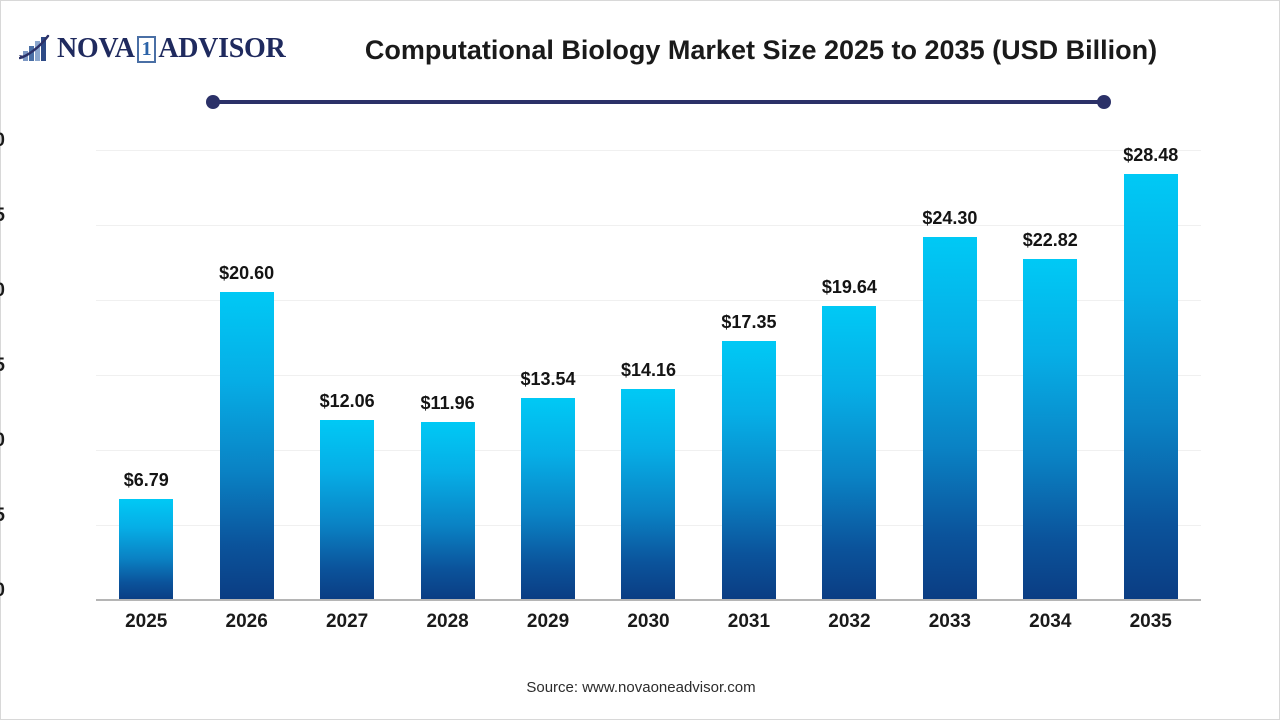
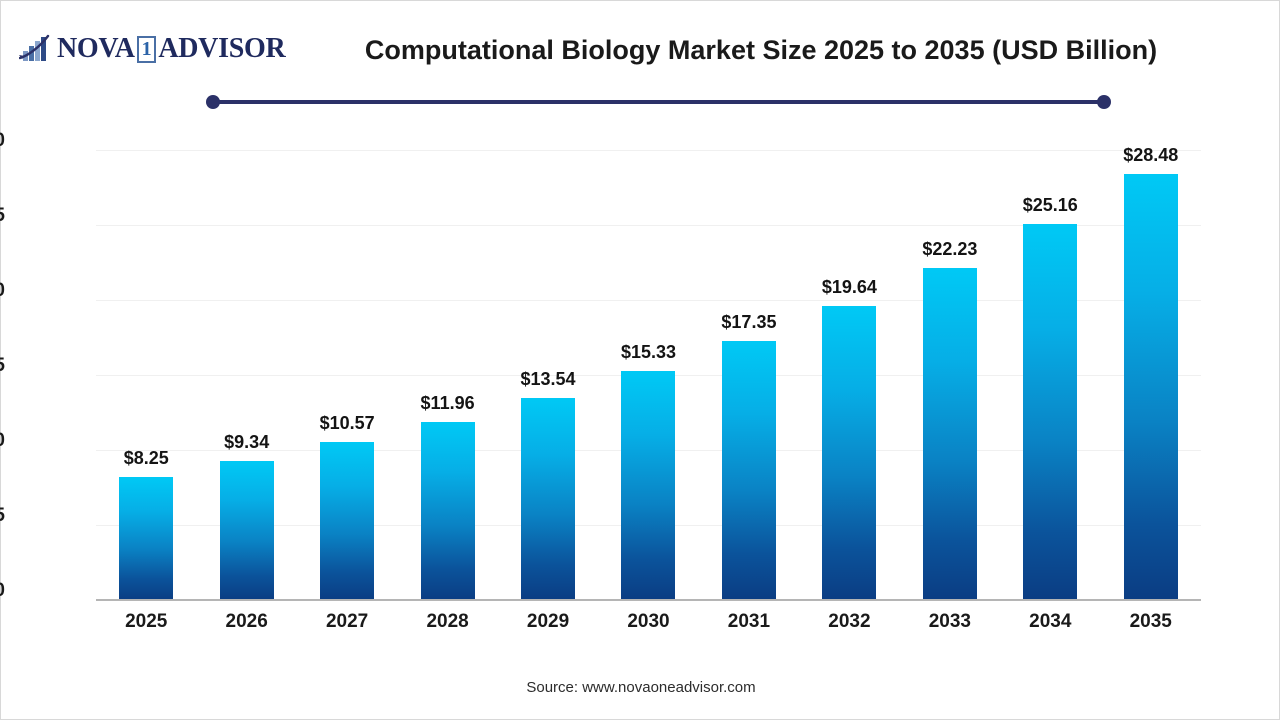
2025: $6.79 -> $8.25
2026: $20.60 -> $9.34
2027: $12.06 -> $10.57
2030: $14.16 -> $15.33
2033: $24.30 -> $22.23
2034: $22.82 -> $25.16
